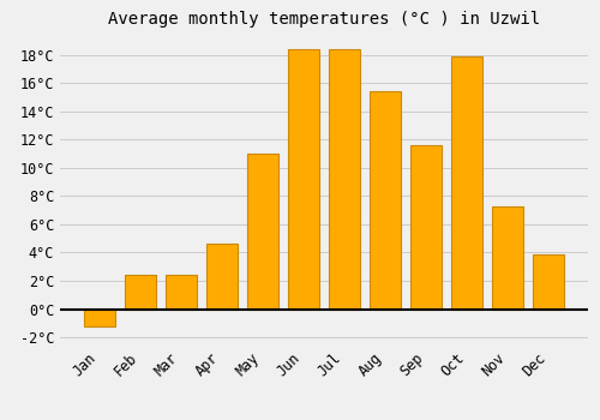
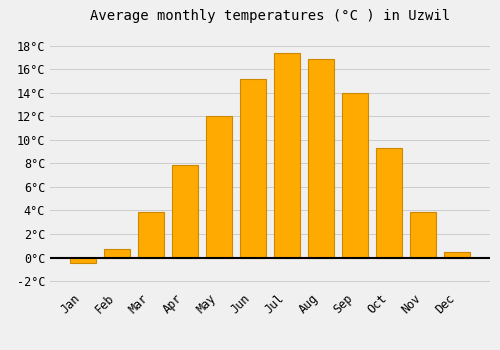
Jan: -1.2°C -> -0.5°C
Feb: 2.4°C -> 0.7°C
Mar: 2.4°C -> 3.9°C
Apr: 4.6°C -> 7.9°C
May: 11.0°C -> 12.0°C
Jun: 18.4°C -> 15.2°C
Jul: 18.4°C -> 17.4°C
Aug: 15.4°C -> 16.9°C
Sep: 11.6°C -> 14.0°C
Oct: 17.9°C -> 9.3°C
Nov: 7.3°C -> 3.9°C
Dec: 3.9°C -> 0.5°C
